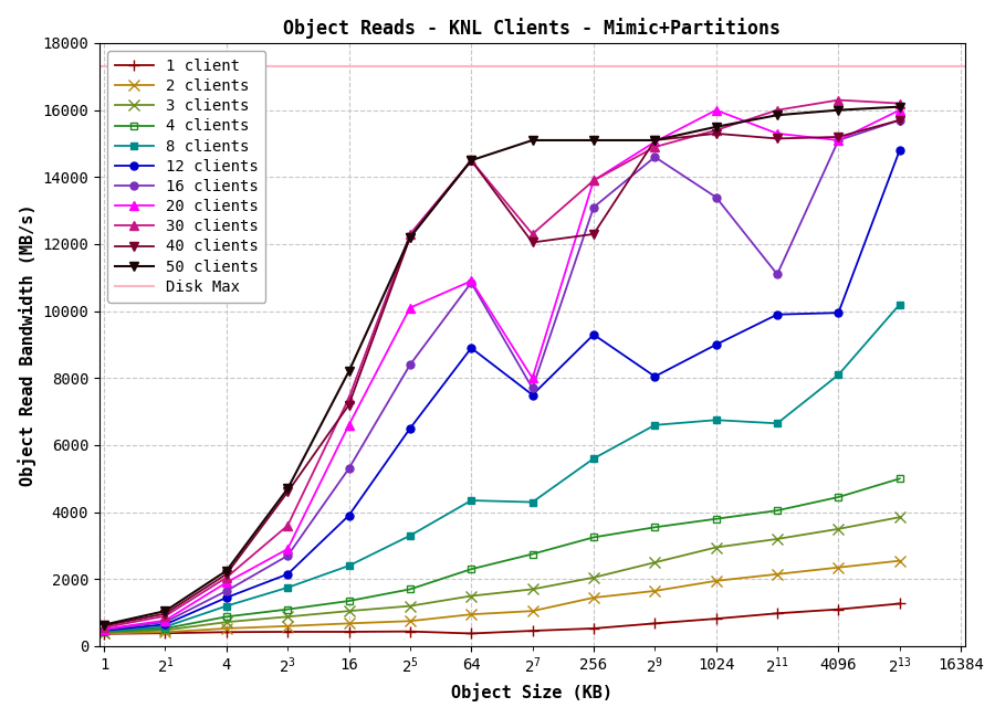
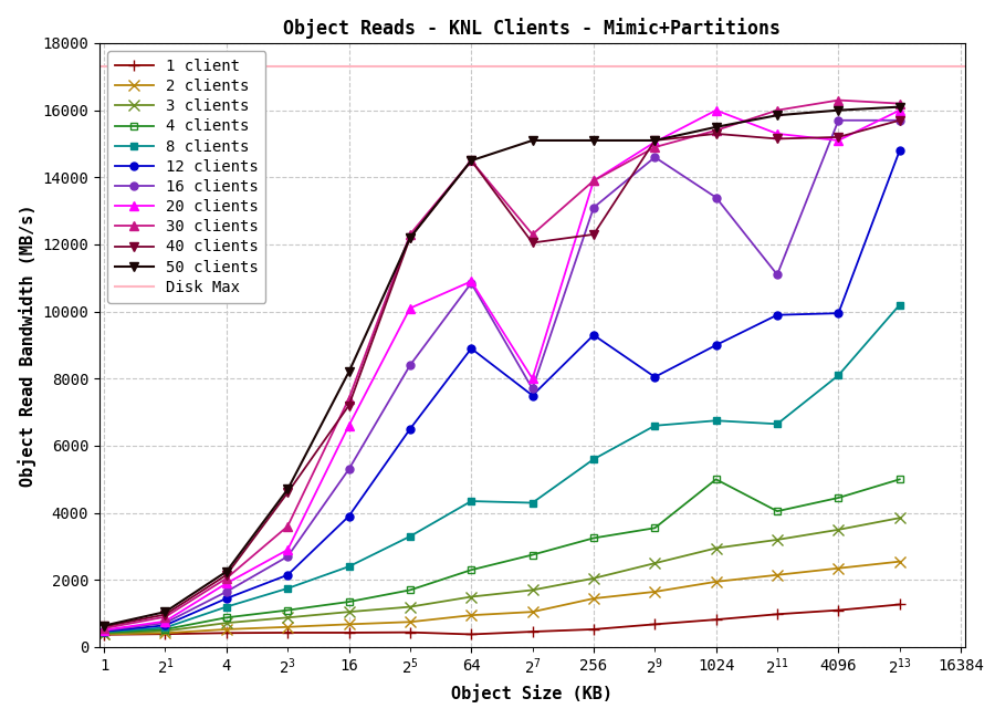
4 clients/1024: 3800 -> 5000
16 clients/4096: 15100 -> 15700
